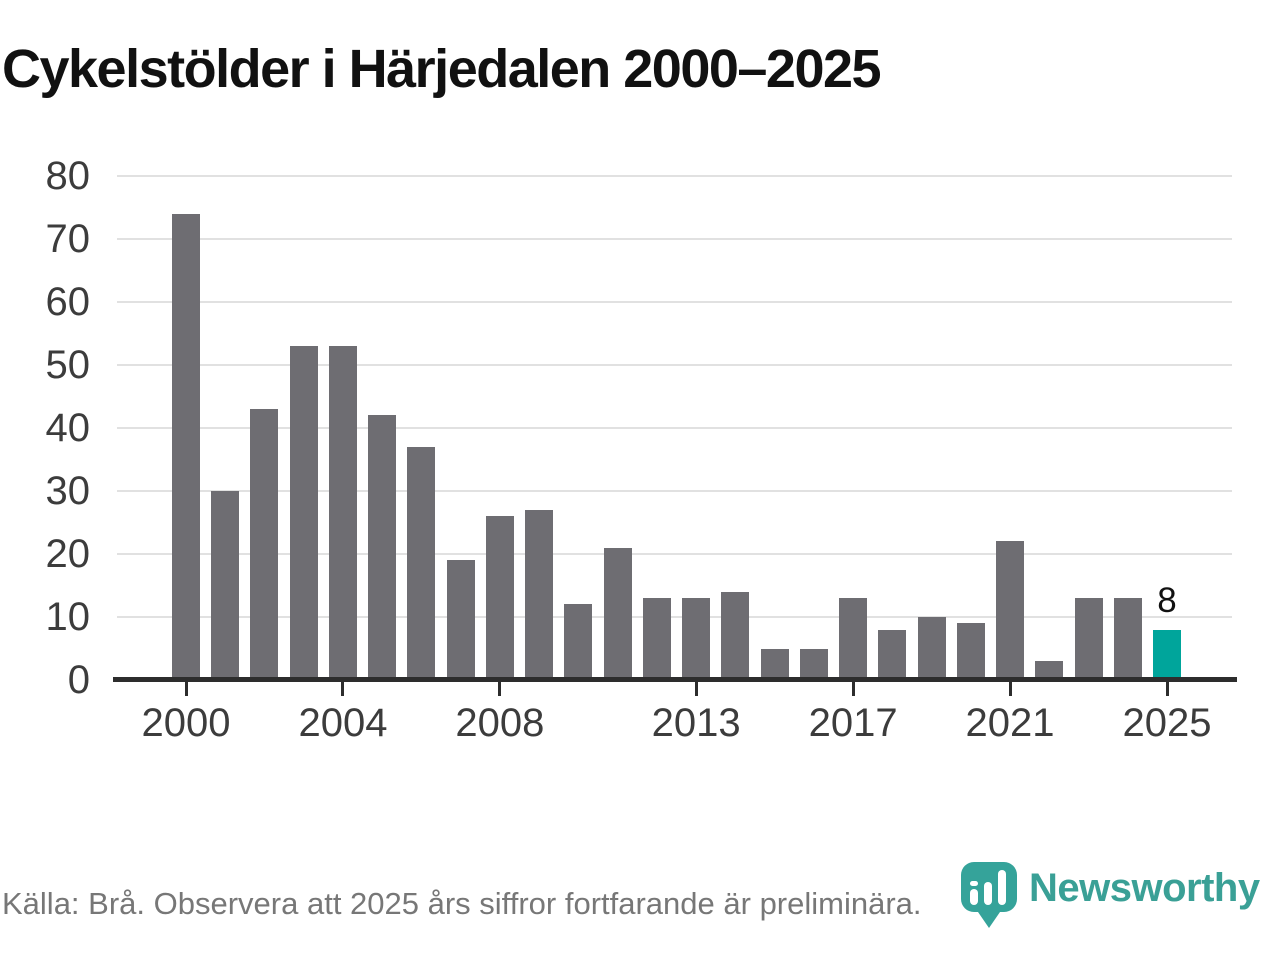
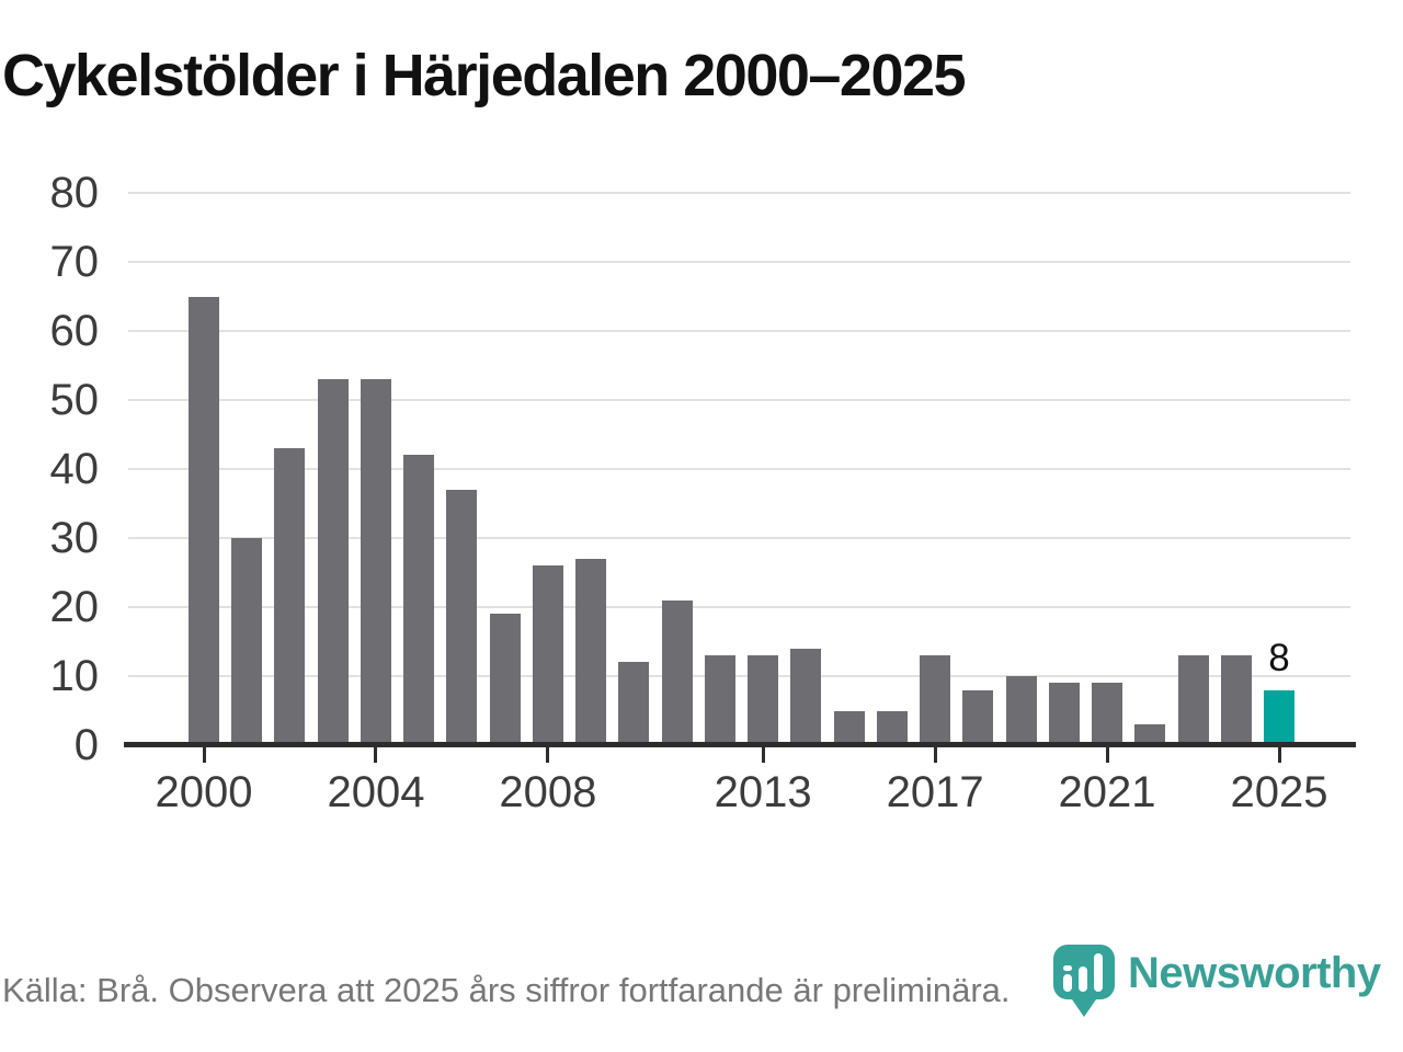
2000: 74 -> 65
2021: 22 -> 9
